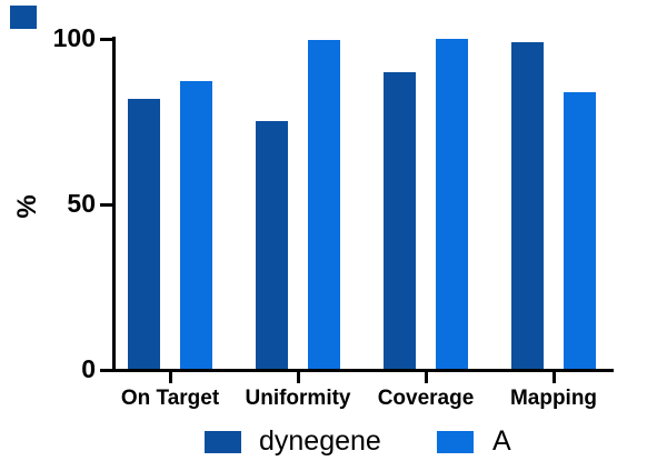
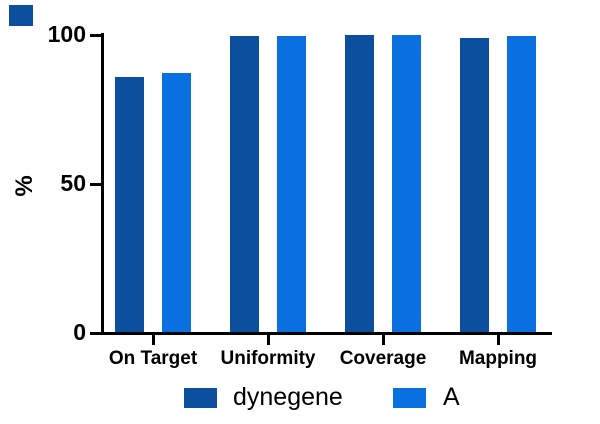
dynegene/On Target: 82 -> 86
dynegene/Uniformity: 75 -> 100
dynegene/Coverage: 90 -> 100
A/Mapping: 84 -> 100
